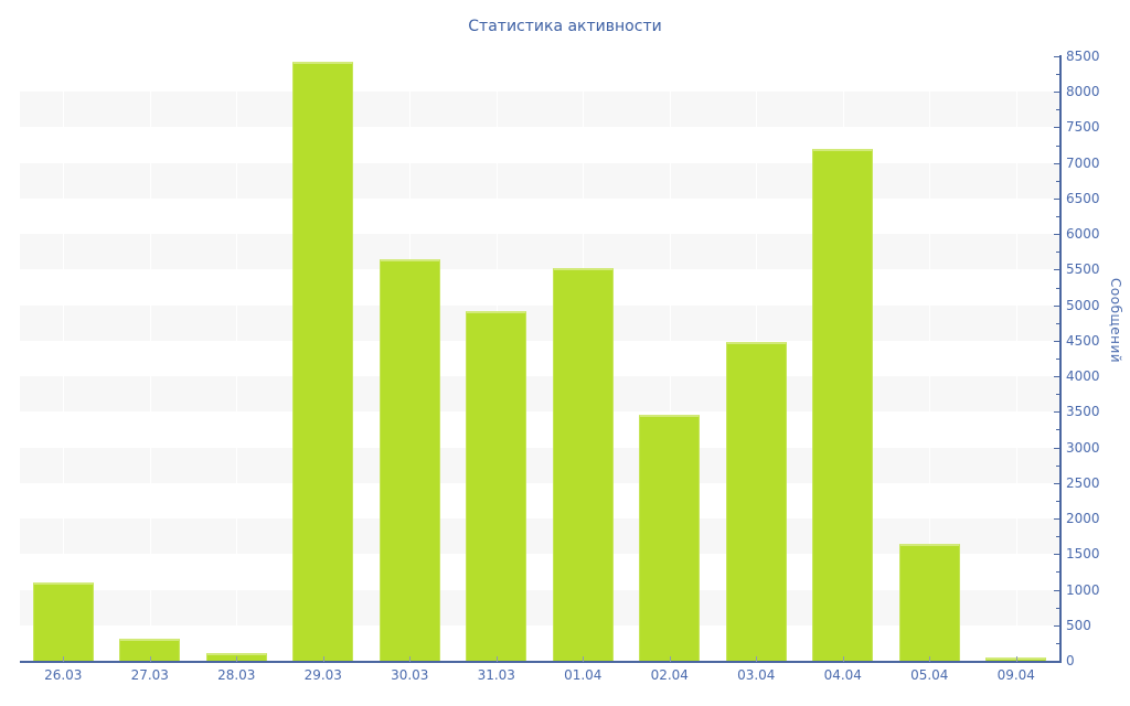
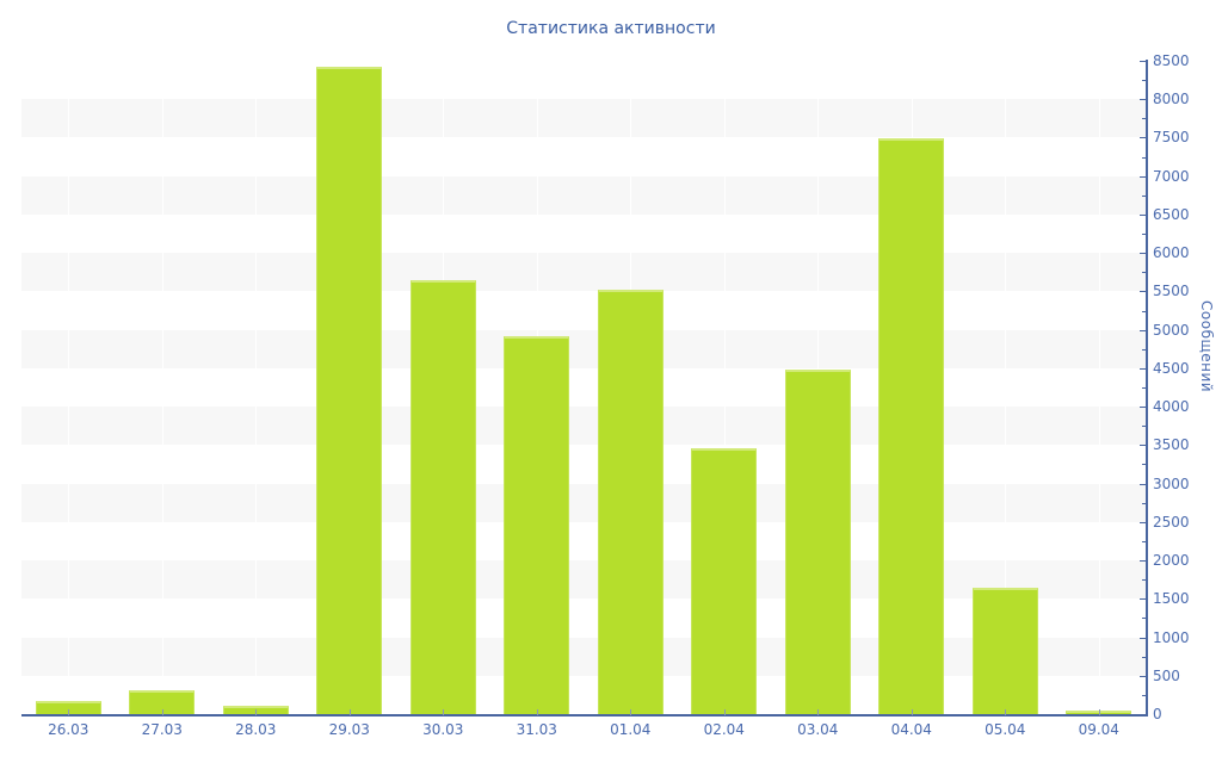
26.03: 1100 -> 200
04.04: 7200 -> 7500
